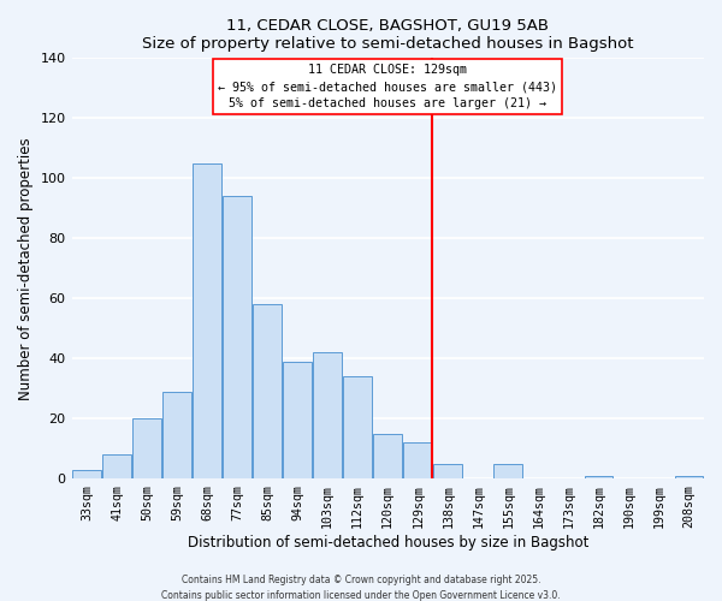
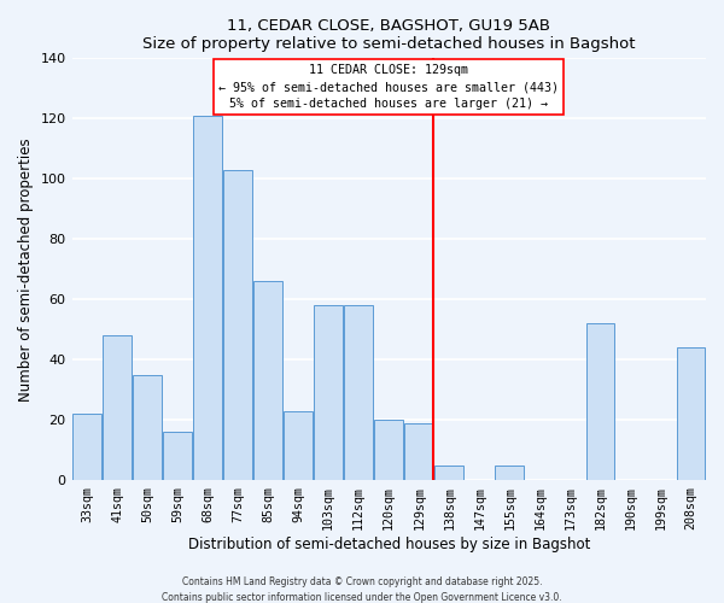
33sqm: 3 -> 22
41sqm: 8 -> 48
50sqm: 20 -> 35
59sqm: 29 -> 16
68sqm: 105 -> 121
77sqm: 94 -> 103
85sqm: 58 -> 66
94sqm: 39 -> 23
103sqm: 42 -> 58
112sqm: 34 -> 58
120sqm: 15 -> 20
129sqm: 12 -> 19
182sqm: 1 -> 52
208sqm: 1 -> 44
